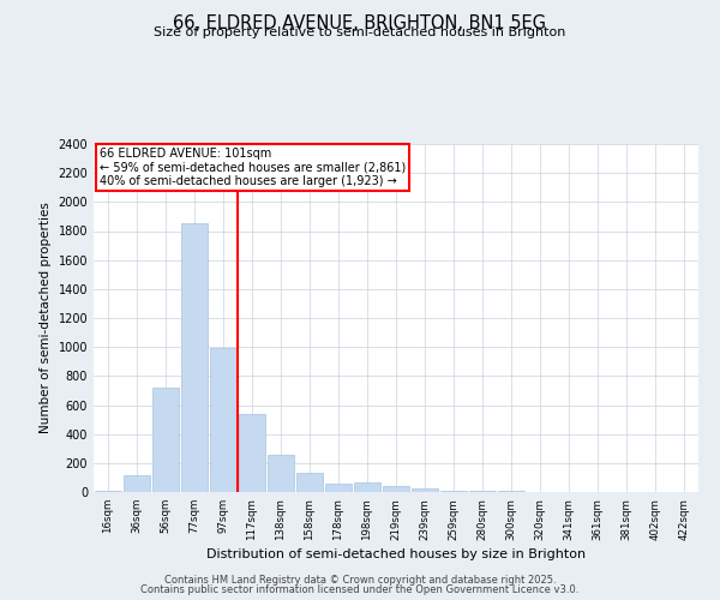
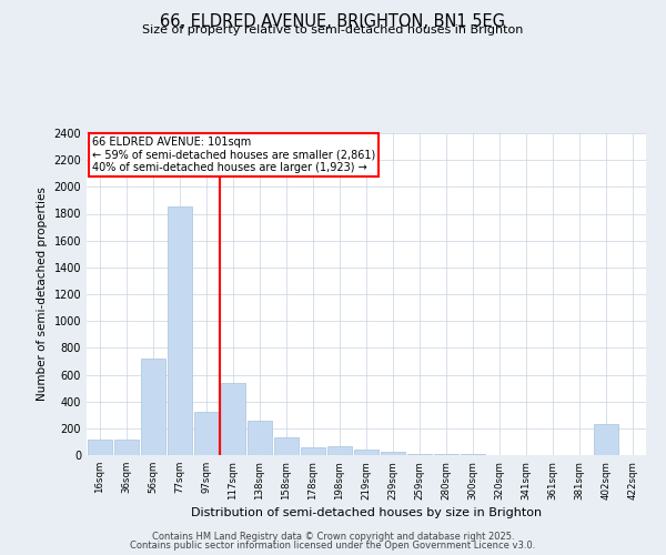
16sqm: 0 -> 120
97sqm: 990 -> 320
402sqm: 0 -> 230
